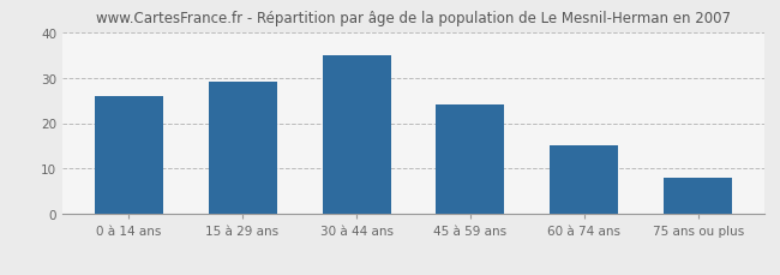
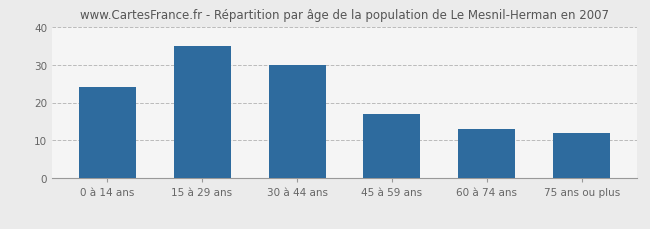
0 à 14 ans: 26 -> 24
15 à 29 ans: 29 -> 35
30 à 44 ans: 35 -> 30
45 à 59 ans: 24 -> 17
60 à 74 ans: 15 -> 13
75 ans ou plus: 8 -> 12
